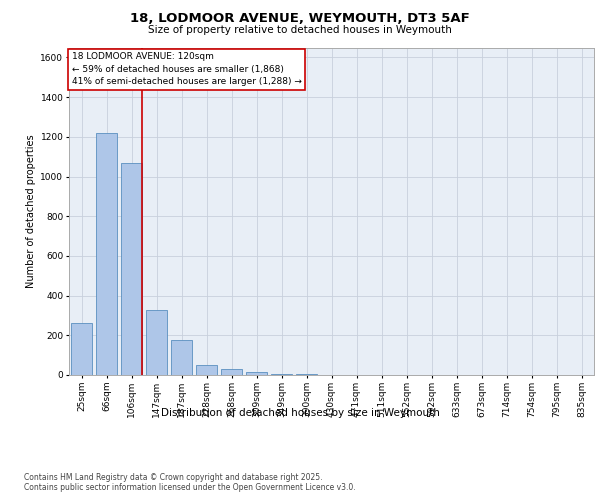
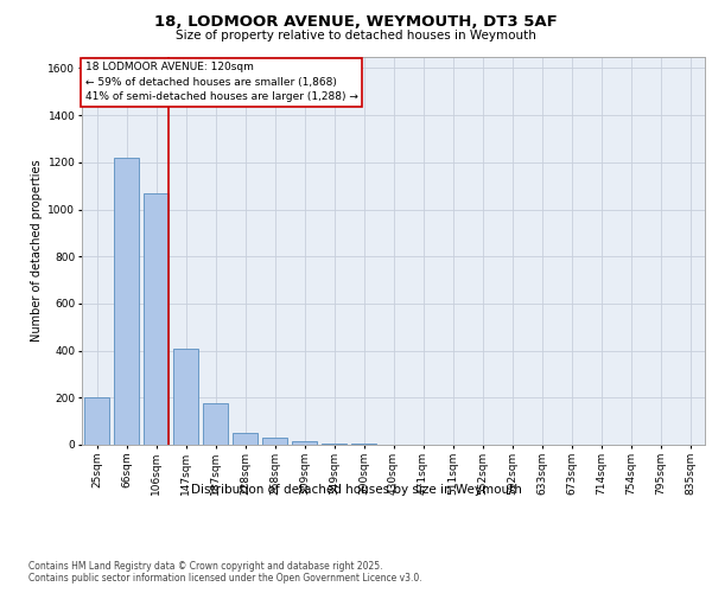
25sqm: 260 -> 200
147sqm: 330 -> 410
